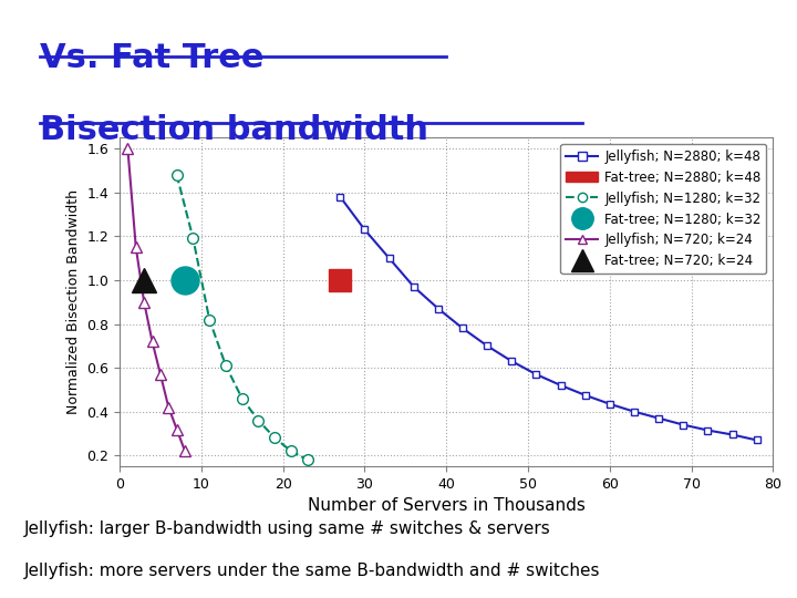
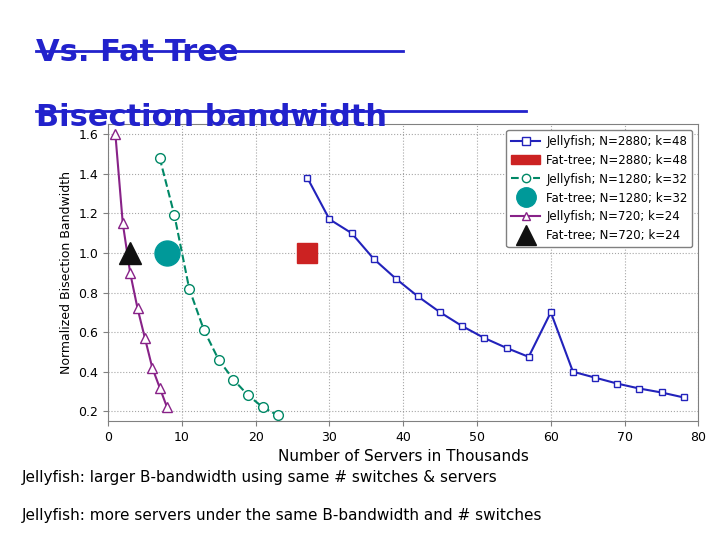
Jellyfish; N=2880; k=48/30: 1.23 -> 1.17
Jellyfish; N=2880; k=48/60: 0.43 -> 0.70
